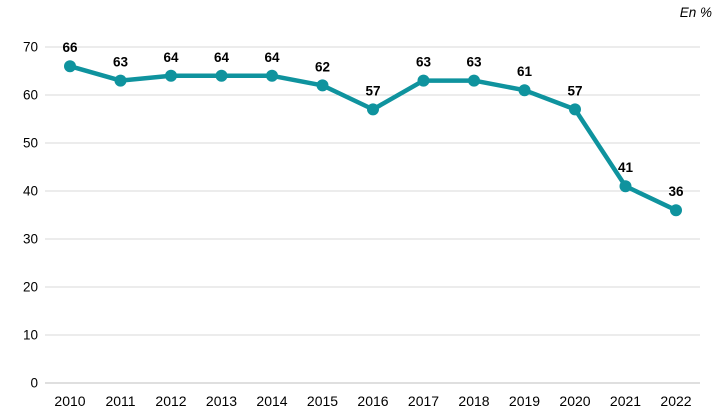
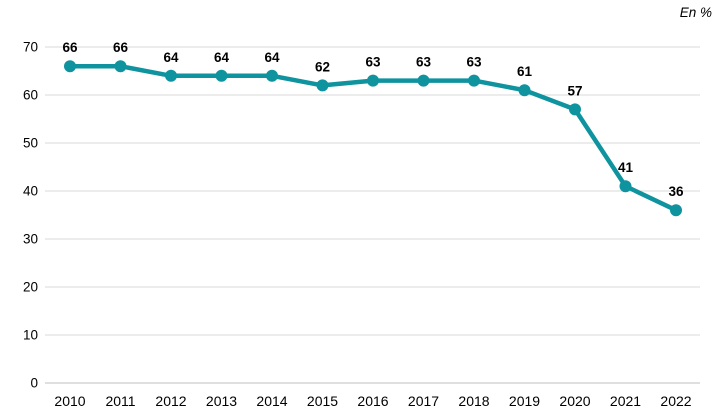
2011: 63 -> 66
2016: 57 -> 63
